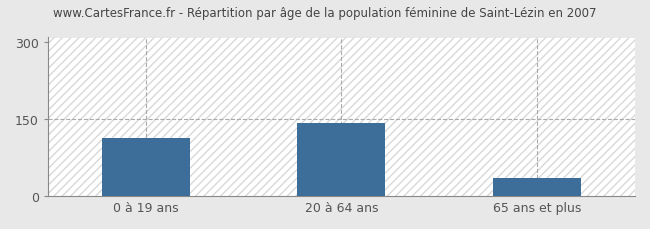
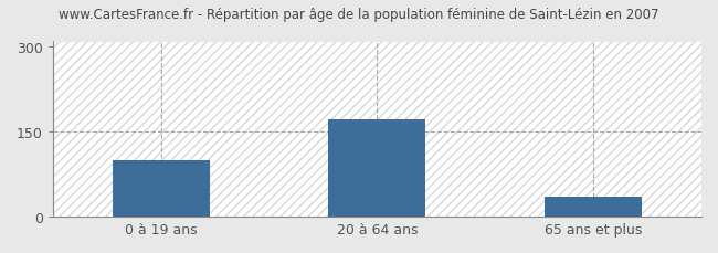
0 à 19 ans: 114 -> 100
20 à 64 ans: 142 -> 172
